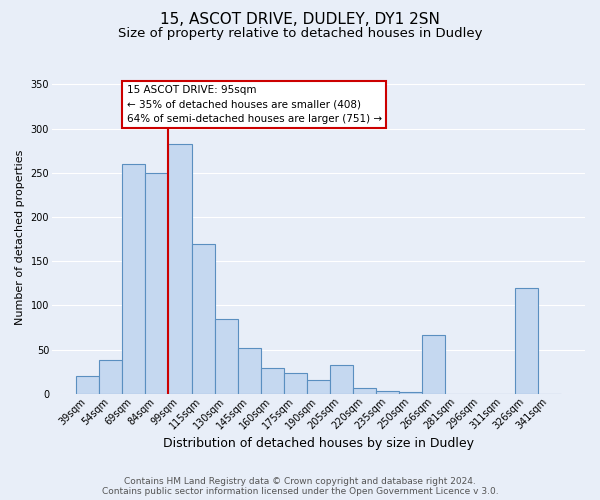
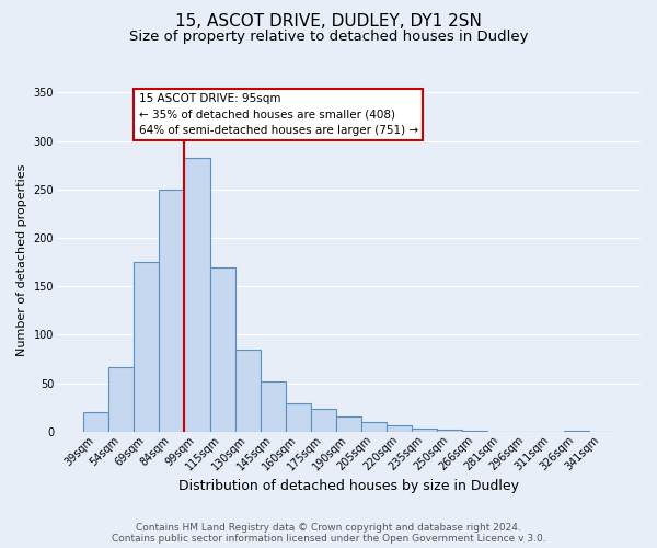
54sqm: 38 -> 66
69sqm: 260 -> 175
205sqm: 32 -> 10
266sqm: 66 -> 1
326sqm: 120 -> 1
